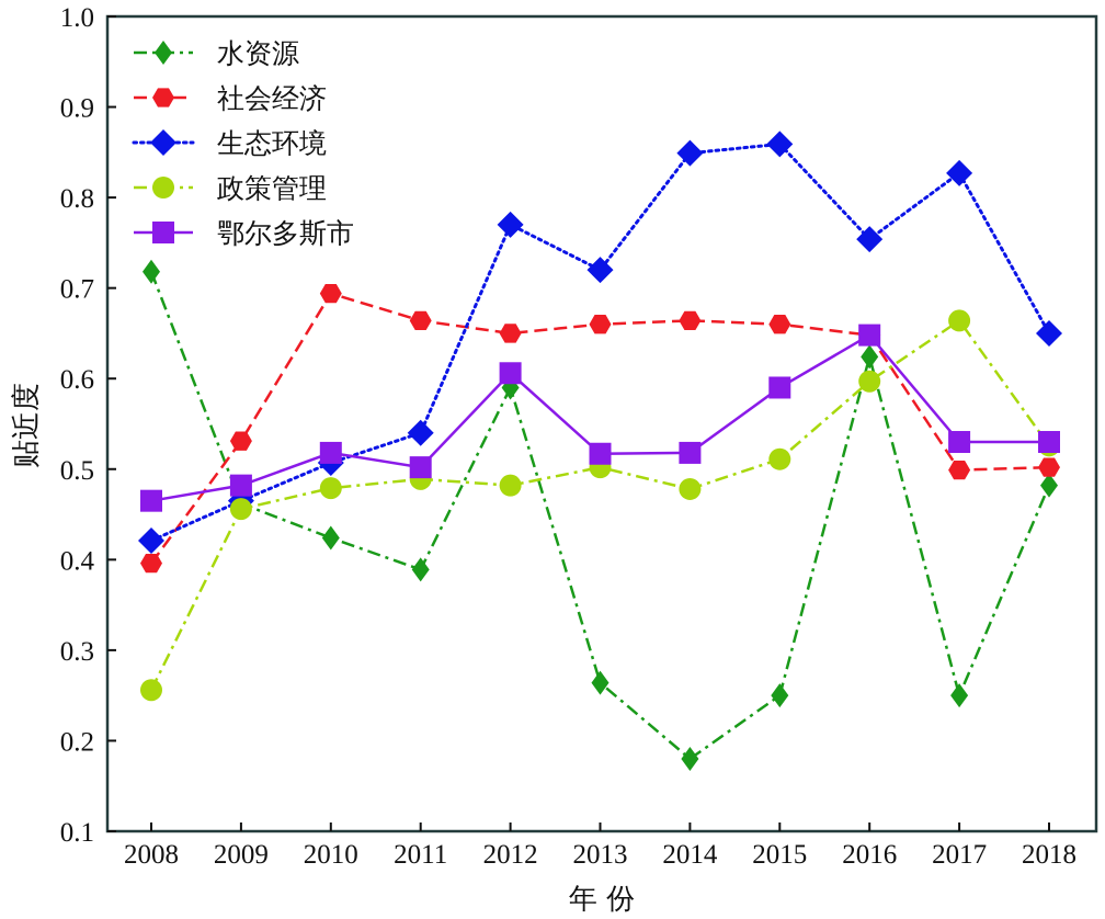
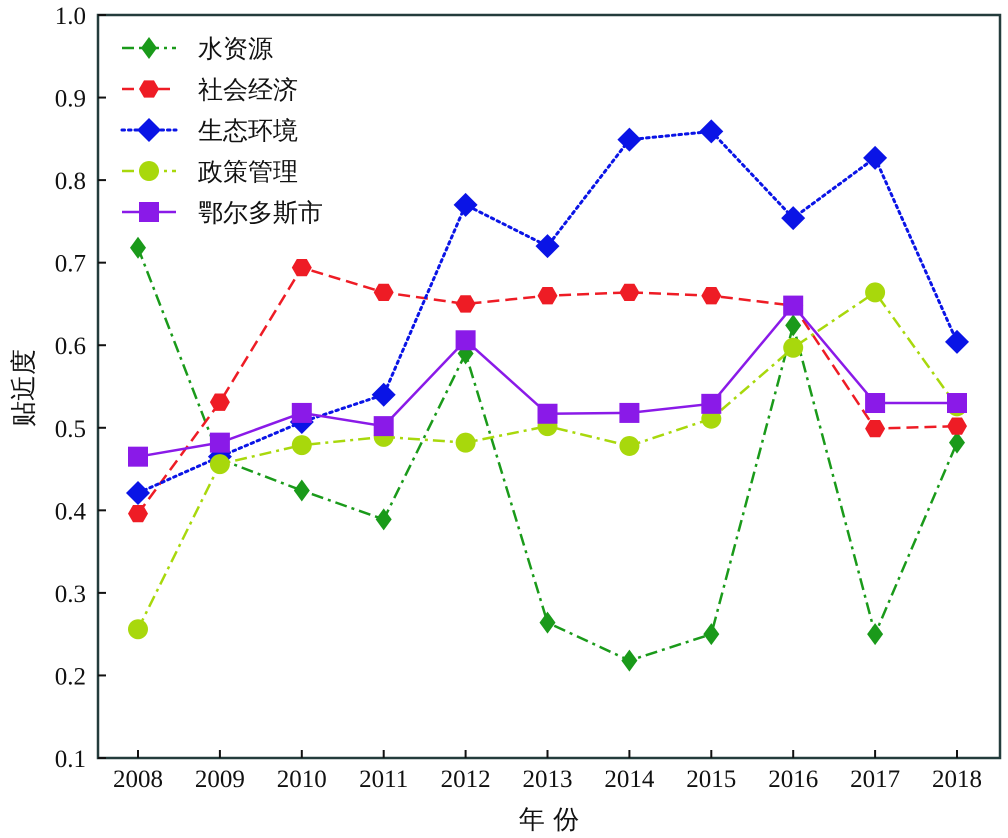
水资源/2014: 0.18 -> 0.22
鄂尔多斯市/2015: 0.59 -> 0.53
生态环境/2018: 0.65 -> 0.60
